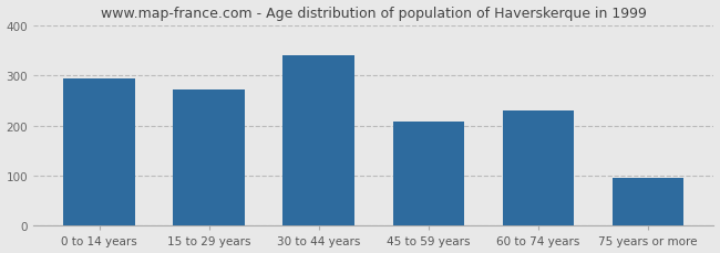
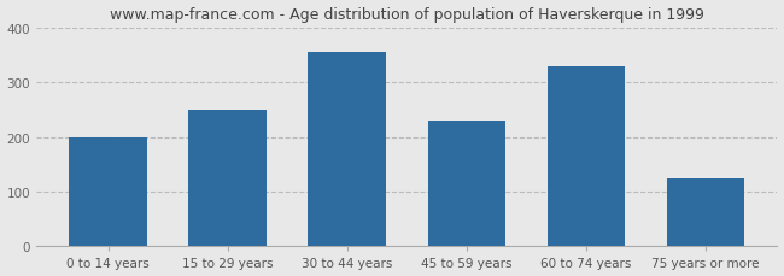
0 to 14 years: 293 -> 200
15 to 29 years: 272 -> 250
30 to 44 years: 341 -> 355
45 to 59 years: 209 -> 230
60 to 74 years: 229 -> 330
75 years or more: 95 -> 125
